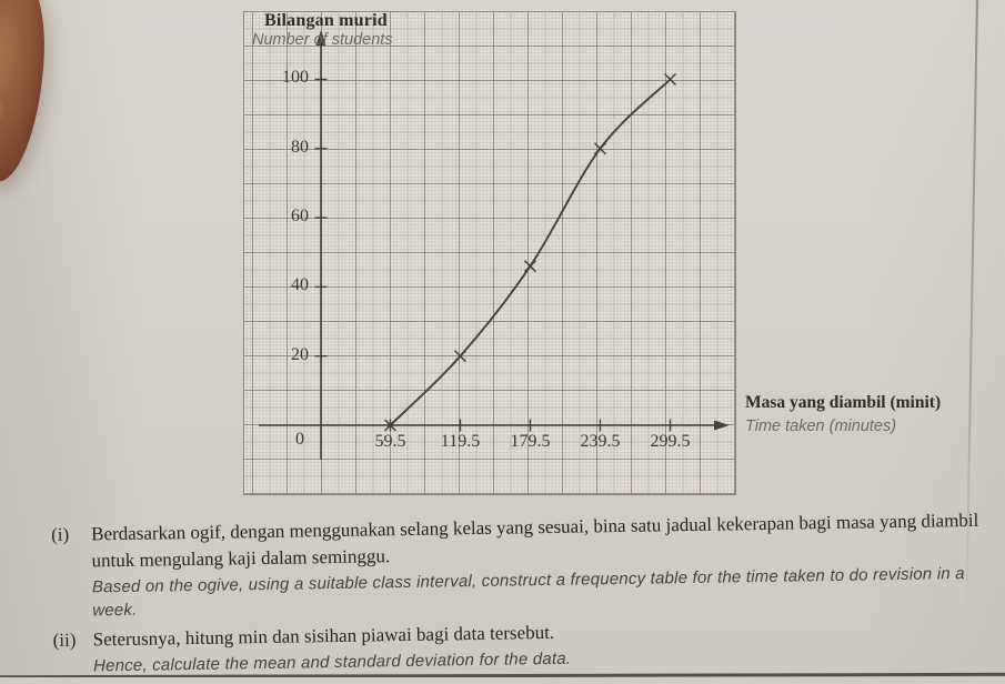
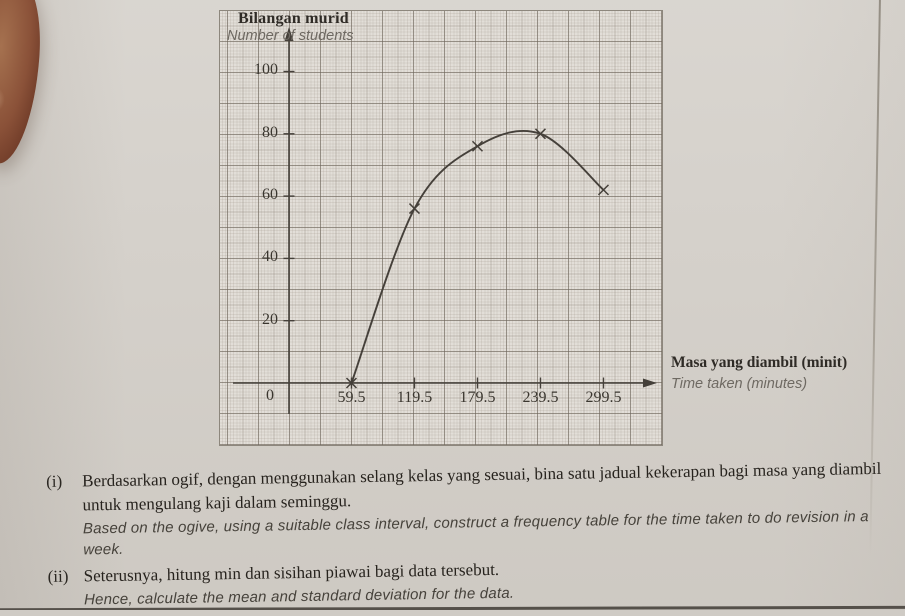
119.5: 20 -> 56
179.5: 46 -> 76
299.5: 100 -> 62
